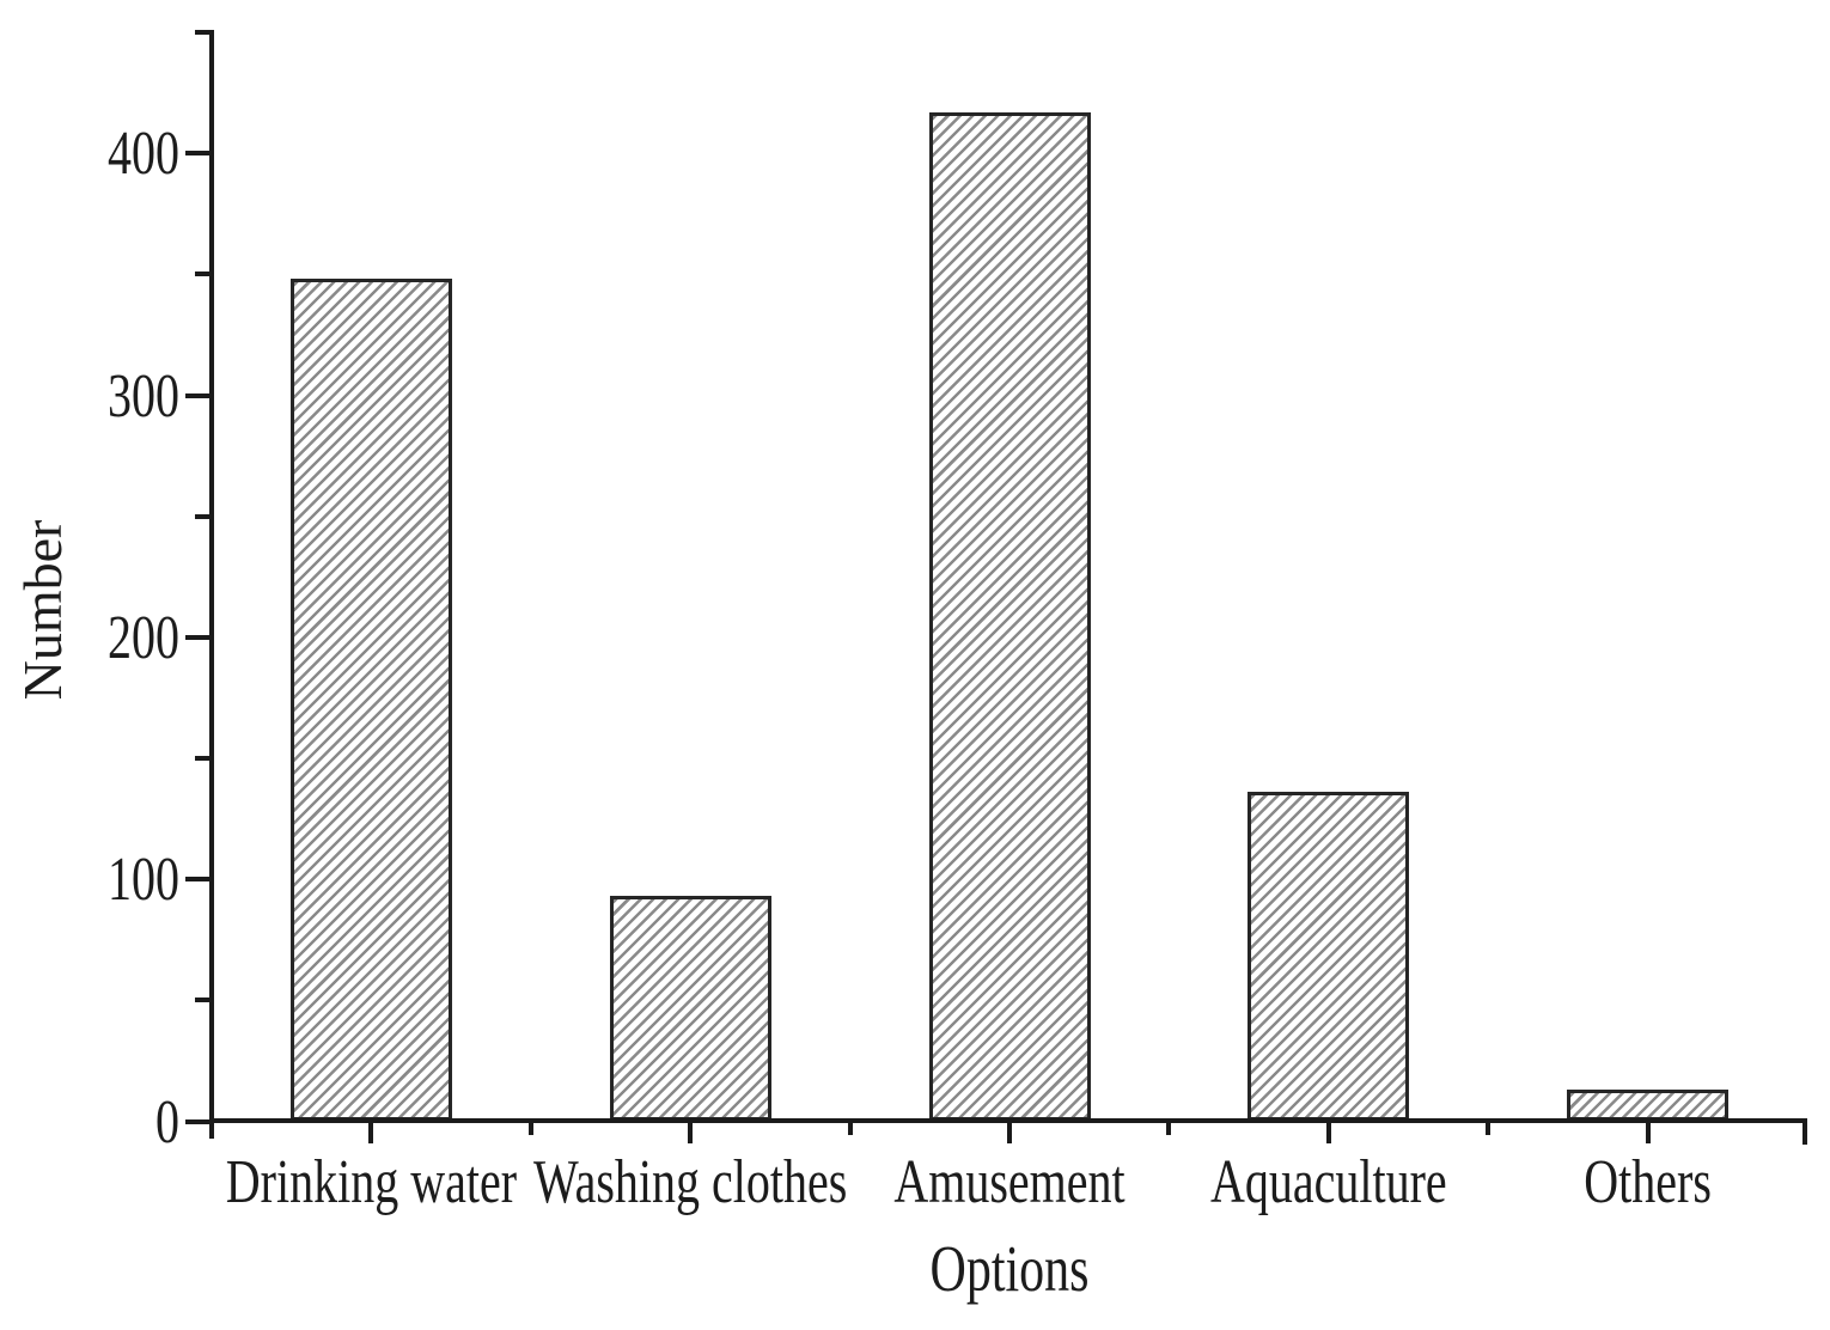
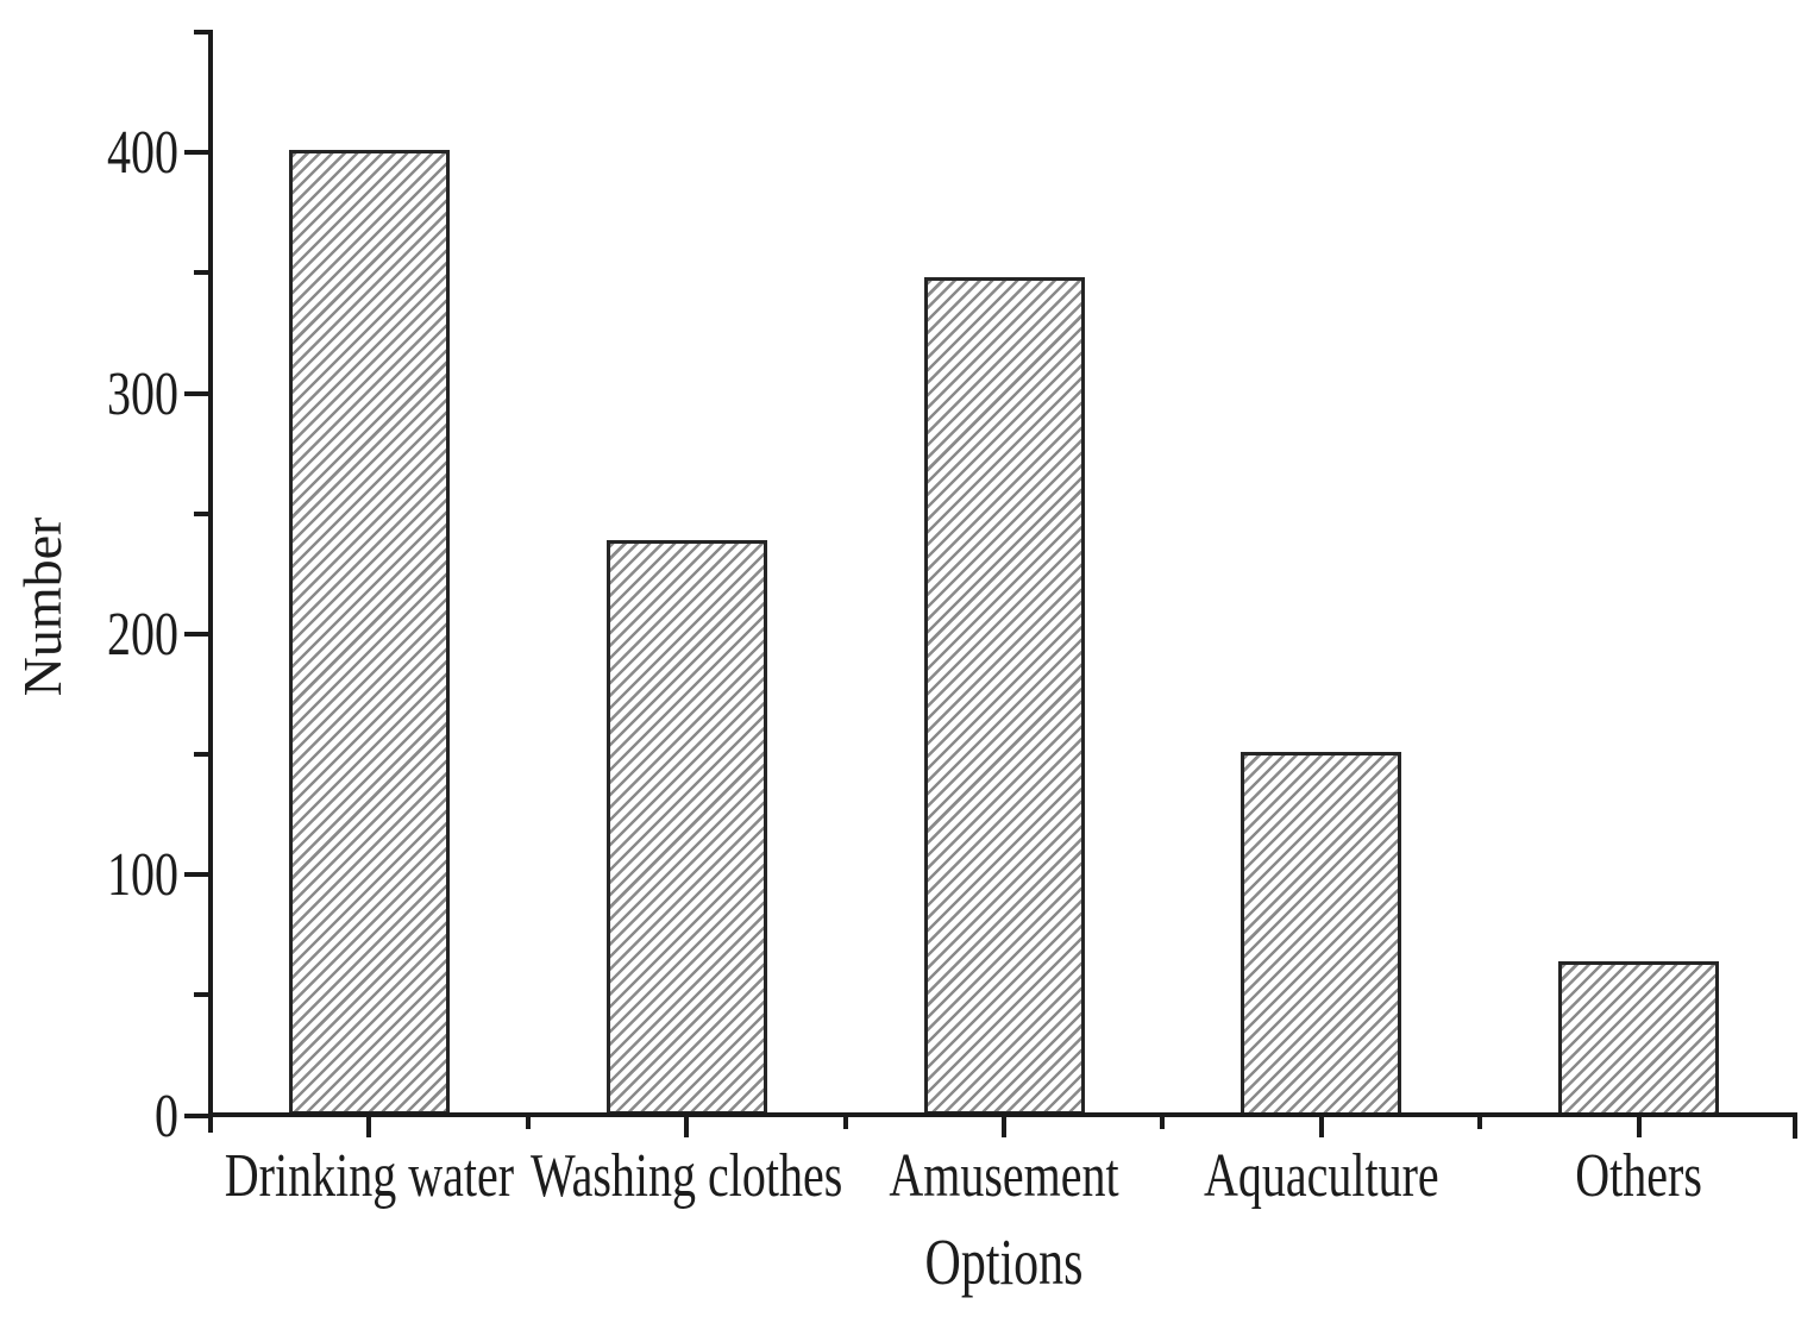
Drinking water: 348 -> 401
Washing clothes: 93 -> 239
Amusement: 417 -> 348
Aquaculture: 136 -> 151
Others: 13 -> 64
